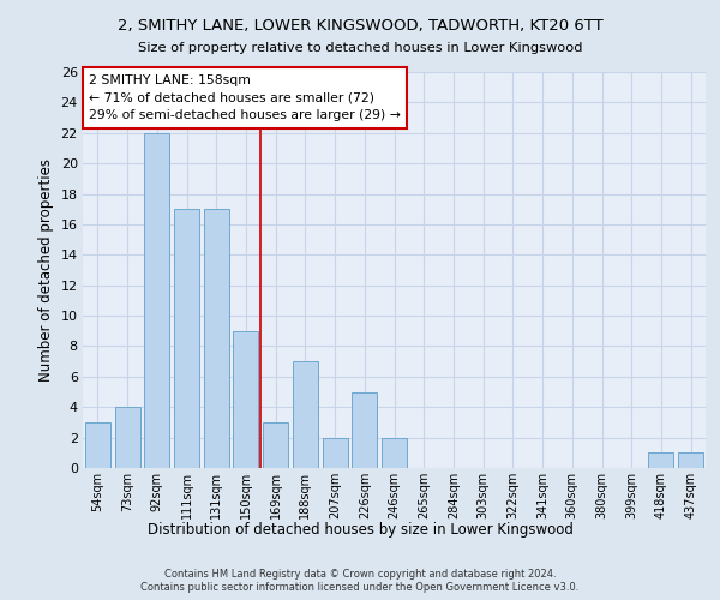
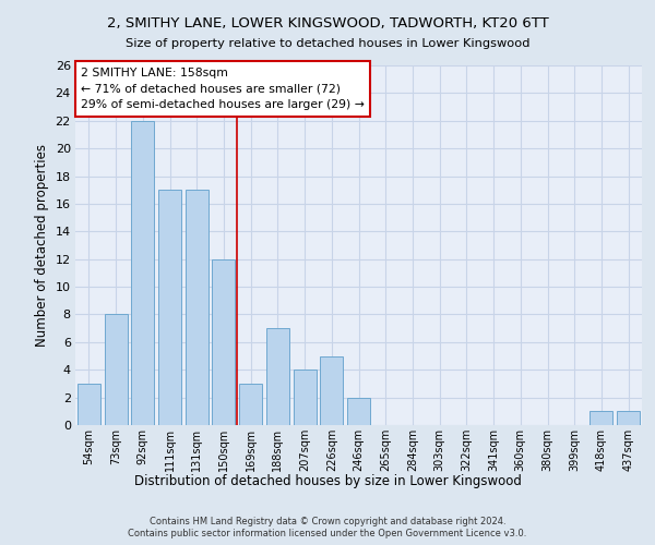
73sqm: 4 -> 8
150sqm: 9 -> 12
207sqm: 2 -> 4
